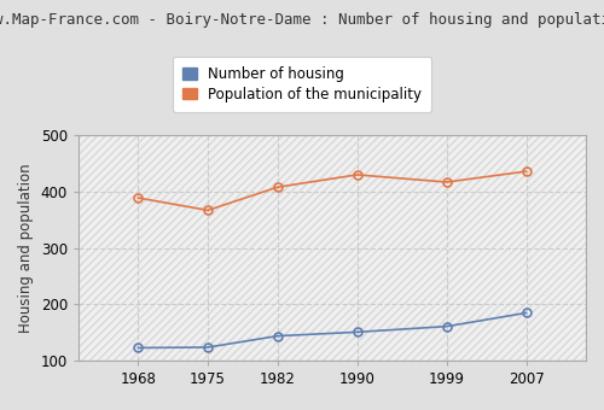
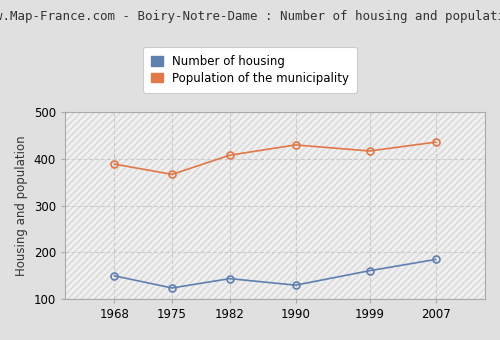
Number of housing/1968: 123 -> 150
Number of housing/1990: 151 -> 130
